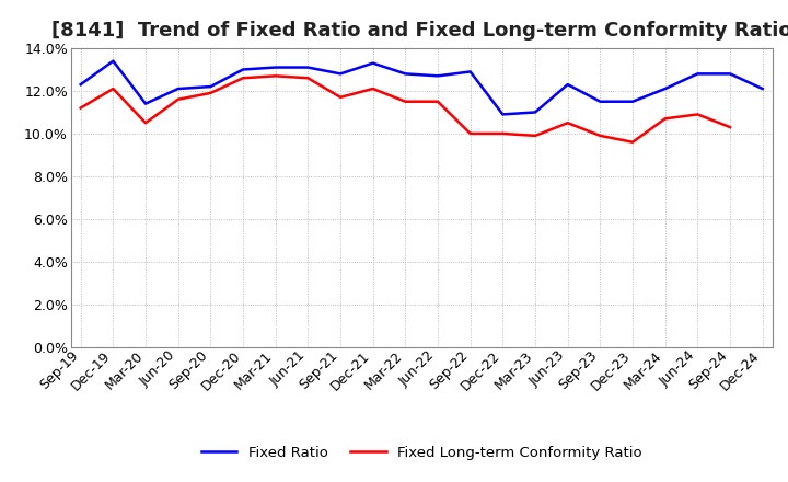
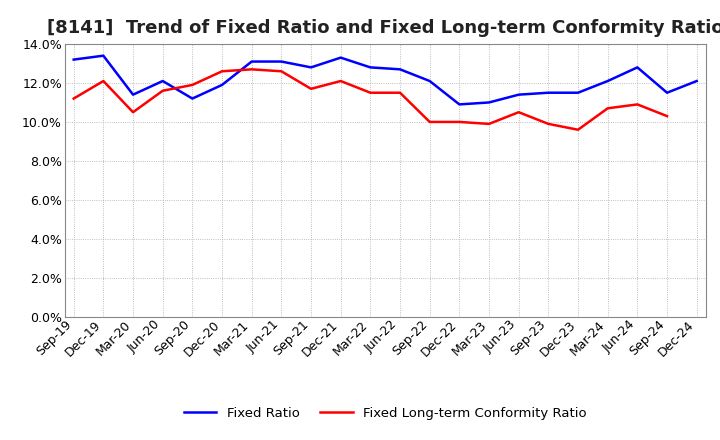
Fixed Ratio/Sep-19: 12.3% -> 13.2%
Fixed Ratio/Sep-20: 12.2% -> 11.2%
Fixed Ratio/Dec-20: 13.0% -> 11.9%
Fixed Ratio/Sep-22: 12.9% -> 12.1%
Fixed Ratio/Jun-23: 12.3% -> 11.4%
Fixed Ratio/Sep-24: 12.8% -> 11.5%
